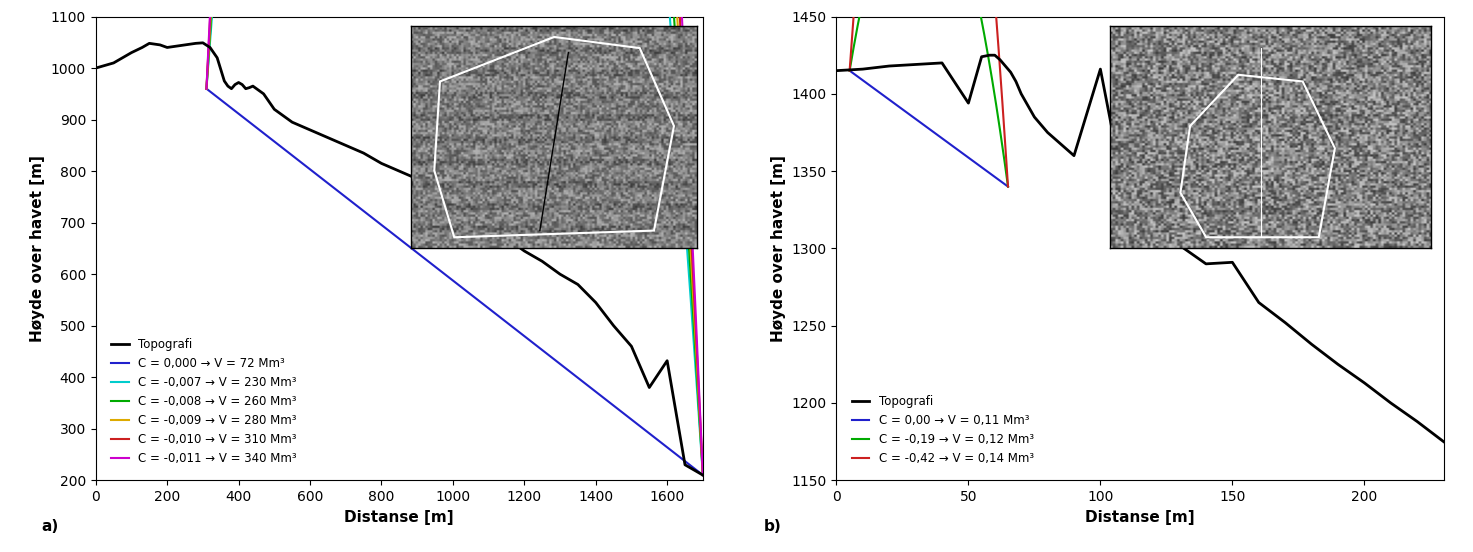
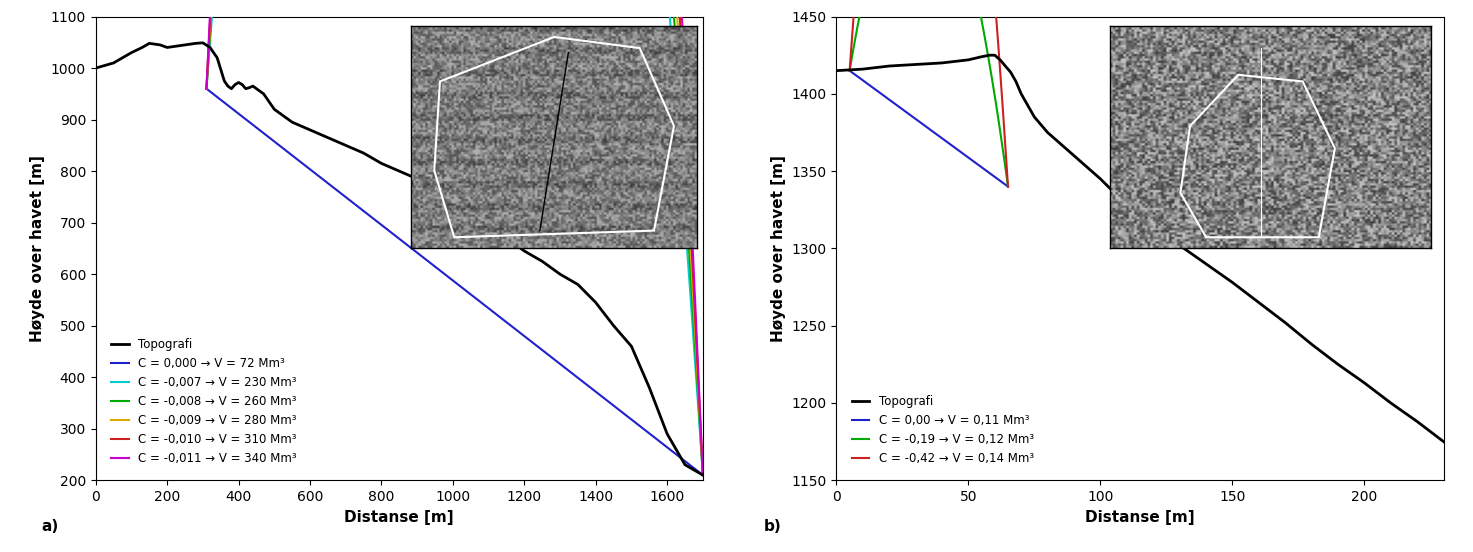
Topografi/1600: 432 -> 290
Topografi/50: 1394 -> 1422
Topografi/100: 1416 -> 1345
Topografi/150: 1291 -> 1278
